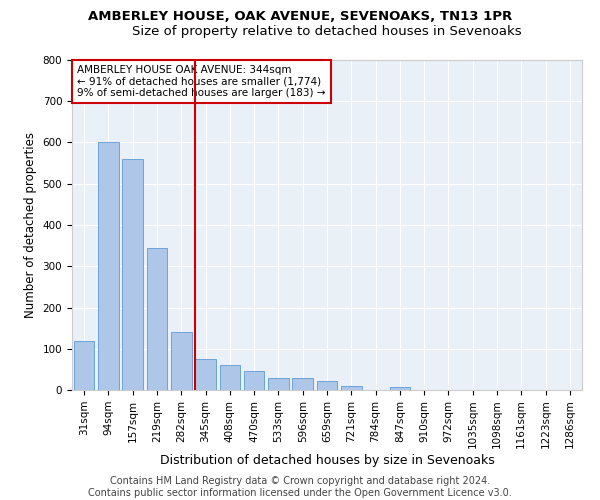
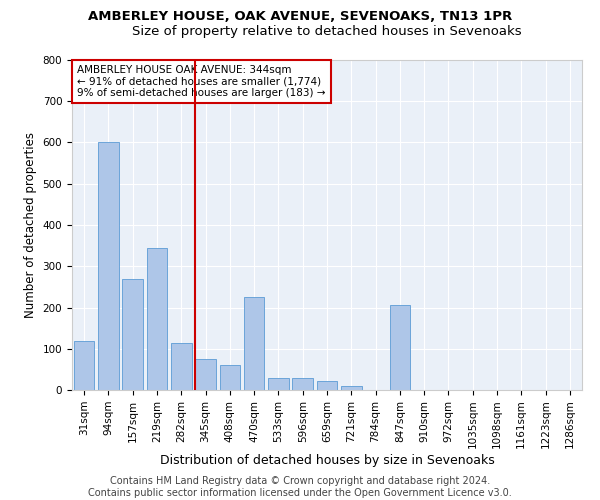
157sqm: 560 -> 270
282sqm: 140 -> 115
470sqm: 45 -> 225
847sqm: 8 -> 205
